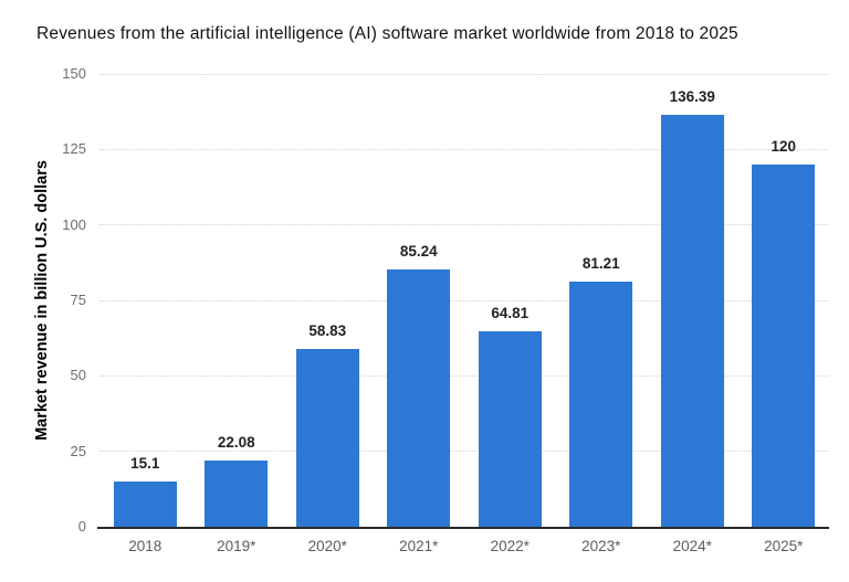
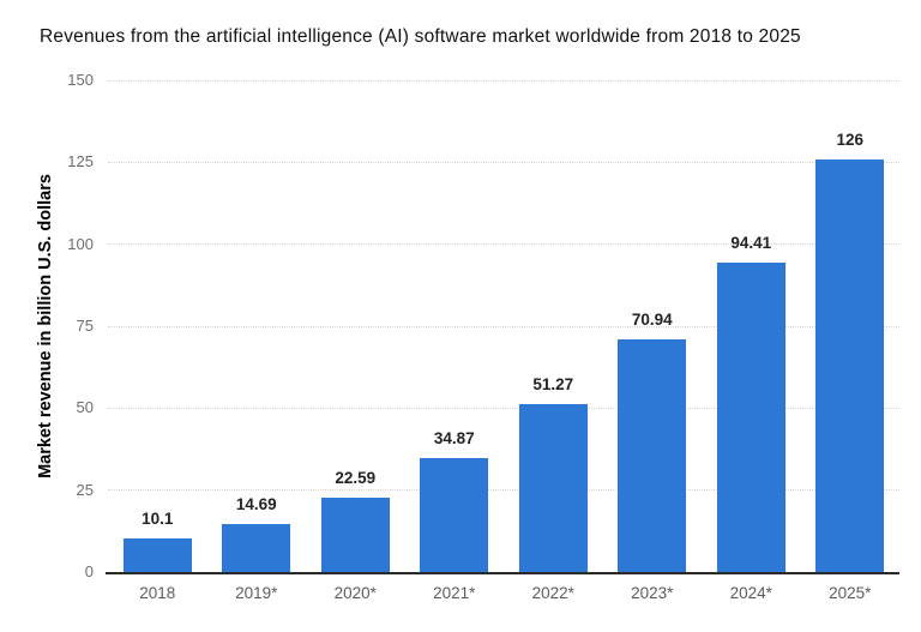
2018: 15.1 -> 10.1
2019*: 22.08 -> 14.69
2020*: 58.83 -> 22.59
2021*: 85.24 -> 34.87
2022*: 64.81 -> 51.27
2023*: 81.21 -> 70.94
2024*: 136.39 -> 94.41
2025*: 120 -> 126
